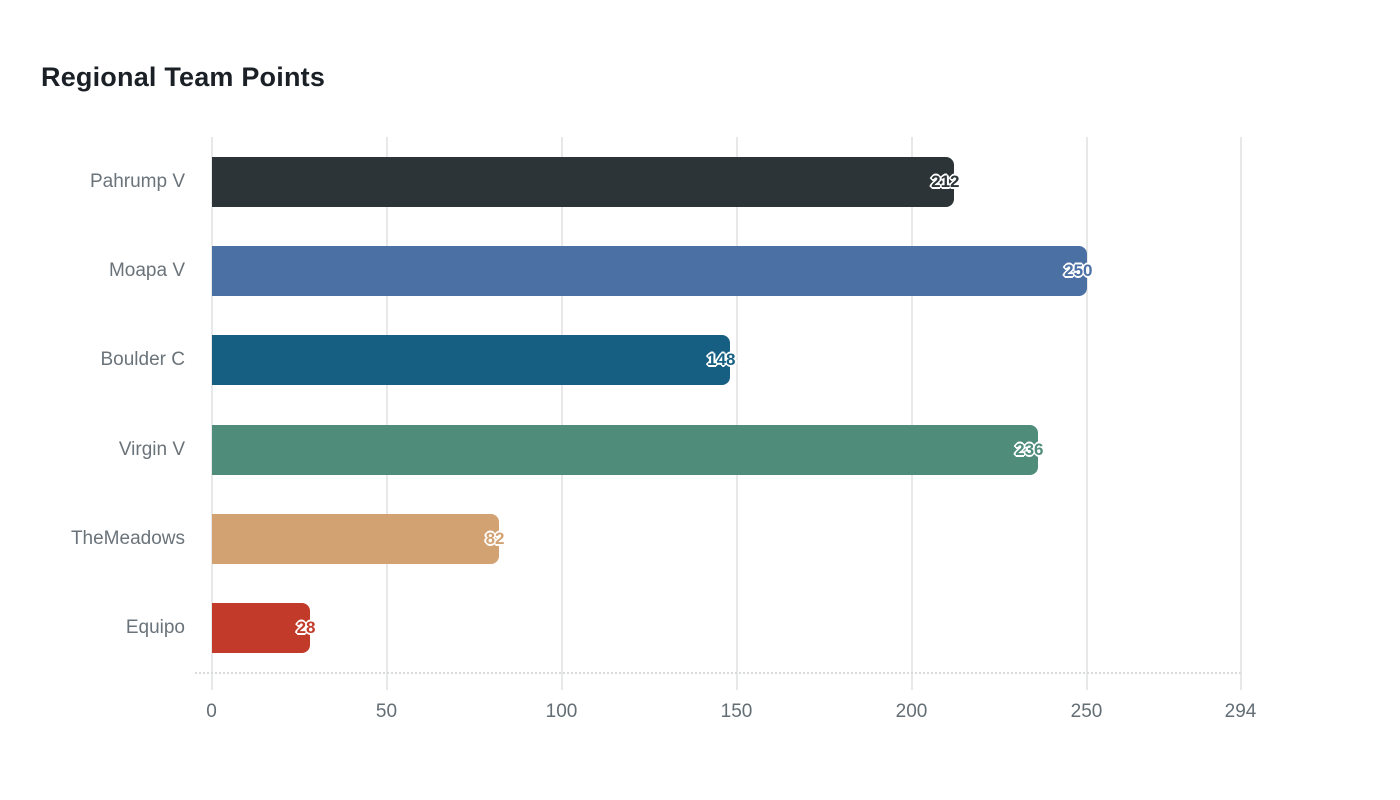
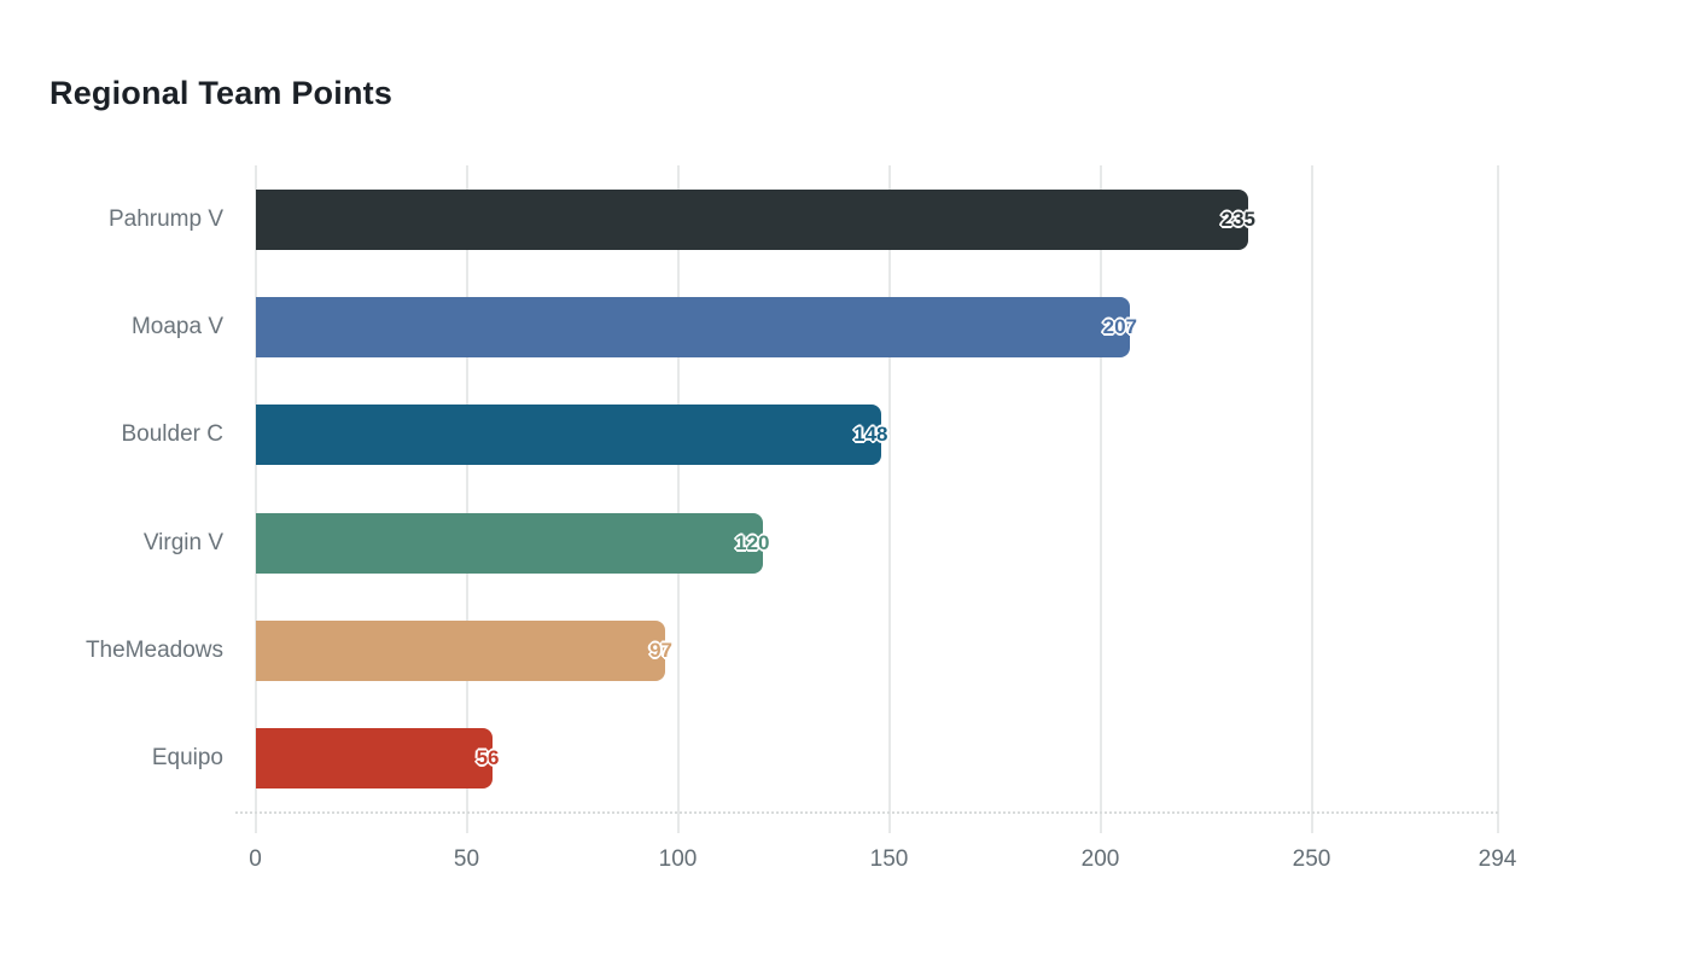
Pahrump V: 212 -> 235
Moapa V: 250 -> 207
Virgin V: 236 -> 120
TheMeadows: 82 -> 97
Equipo: 28 -> 56
